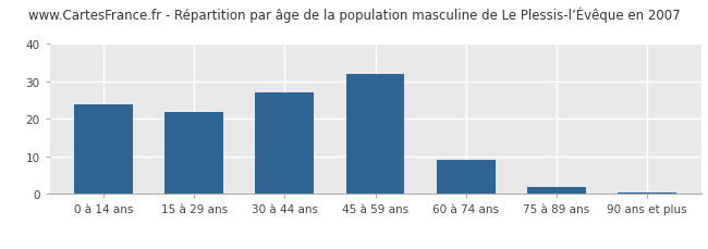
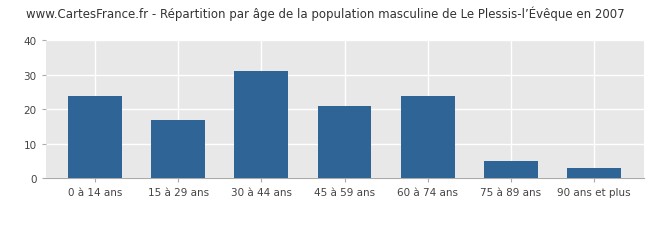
15 à 29 ans: 22.0 -> 17.0
30 à 44 ans: 27.0 -> 31.0
45 à 59 ans: 32.0 -> 21.0
60 à 74 ans: 9.0 -> 24.0
75 à 89 ans: 2.0 -> 5.0
90 ans et plus: 0.5 -> 3.0
